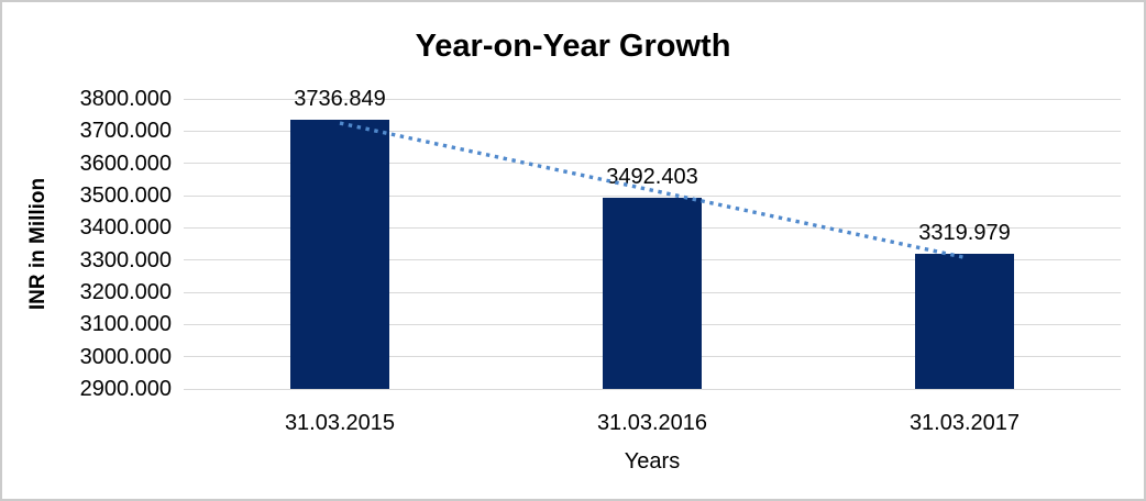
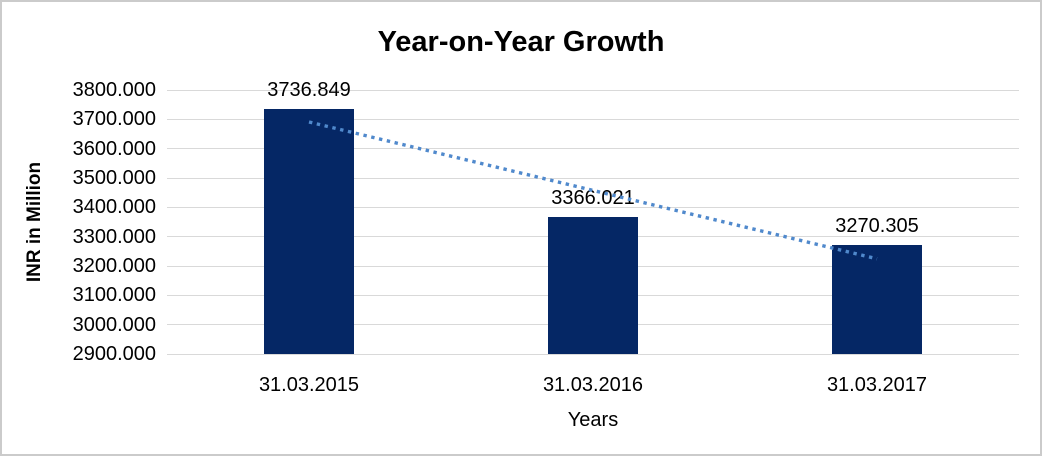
31.03.2016: 3492.403 -> 3366.021
31.03.2017: 3319.979 -> 3270.305
